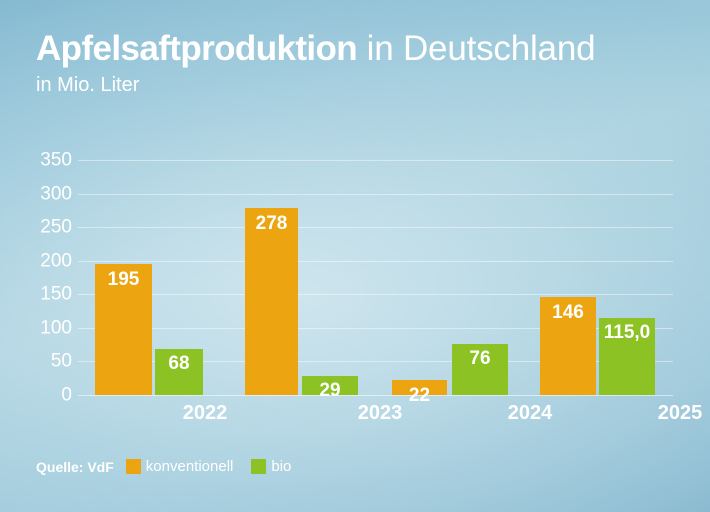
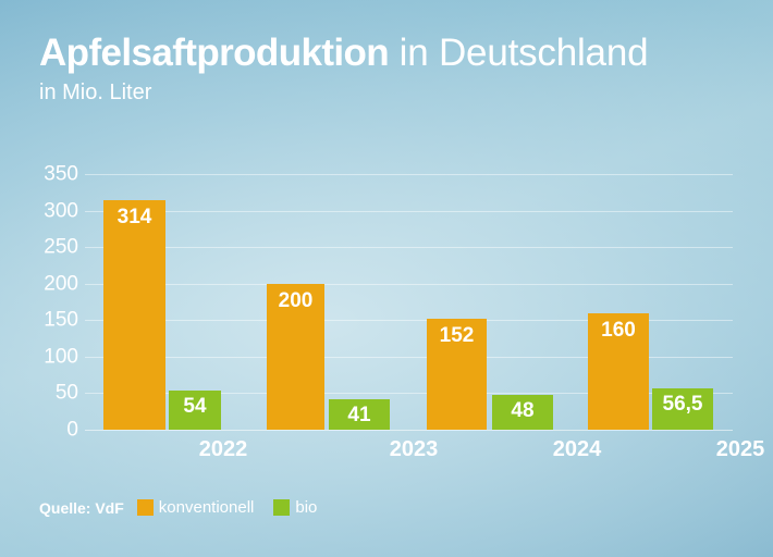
konventionell/2022: 195 -> 314
bio/2022: 68 -> 54
konventionell/2023: 278 -> 200
bio/2023: 29 -> 41
konventionell/2024: 22 -> 152
bio/2024: 76 -> 48
konventionell/2025: 146 -> 160
bio/2025: 115,0 -> 56,5
